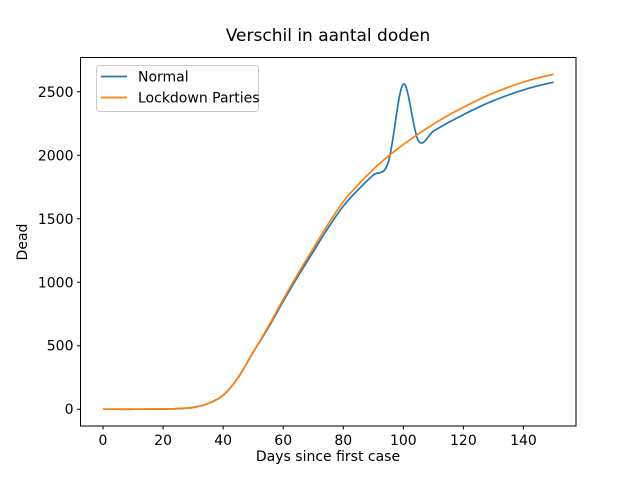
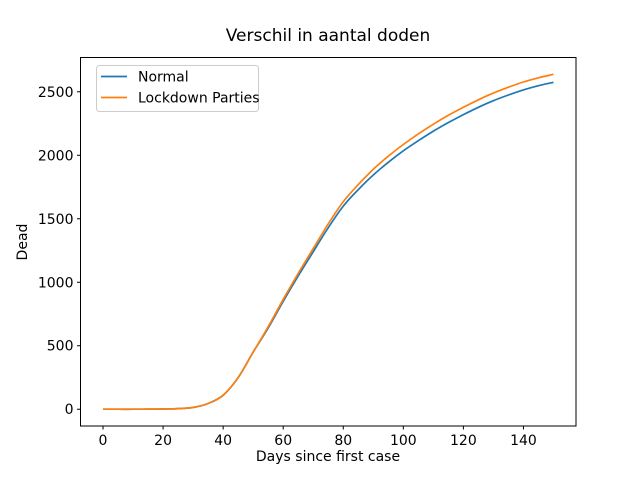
Normal/100: 2560 -> 2040
